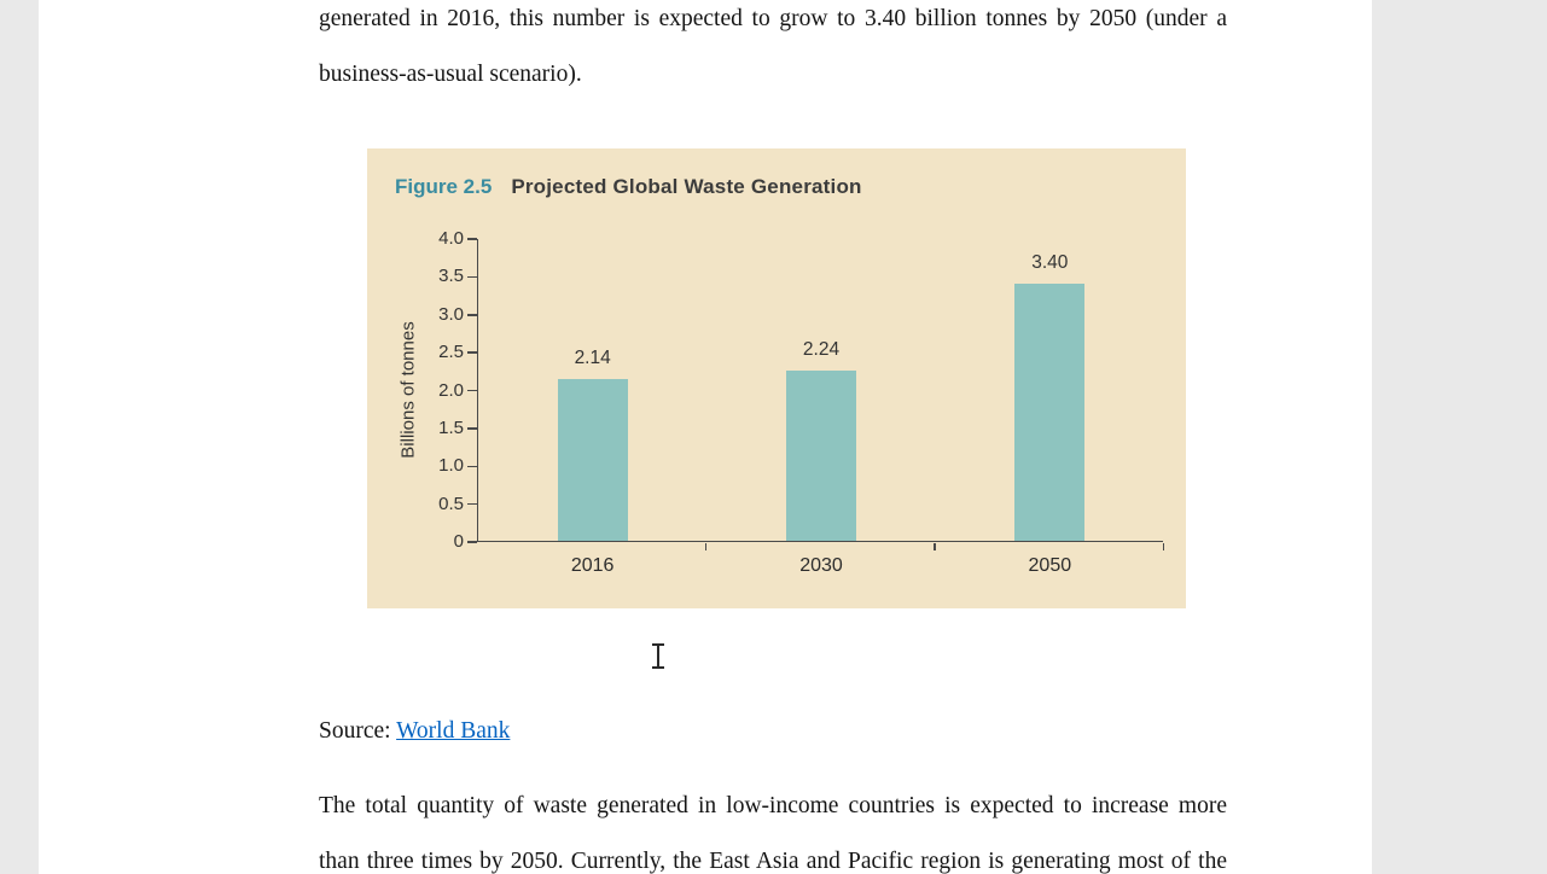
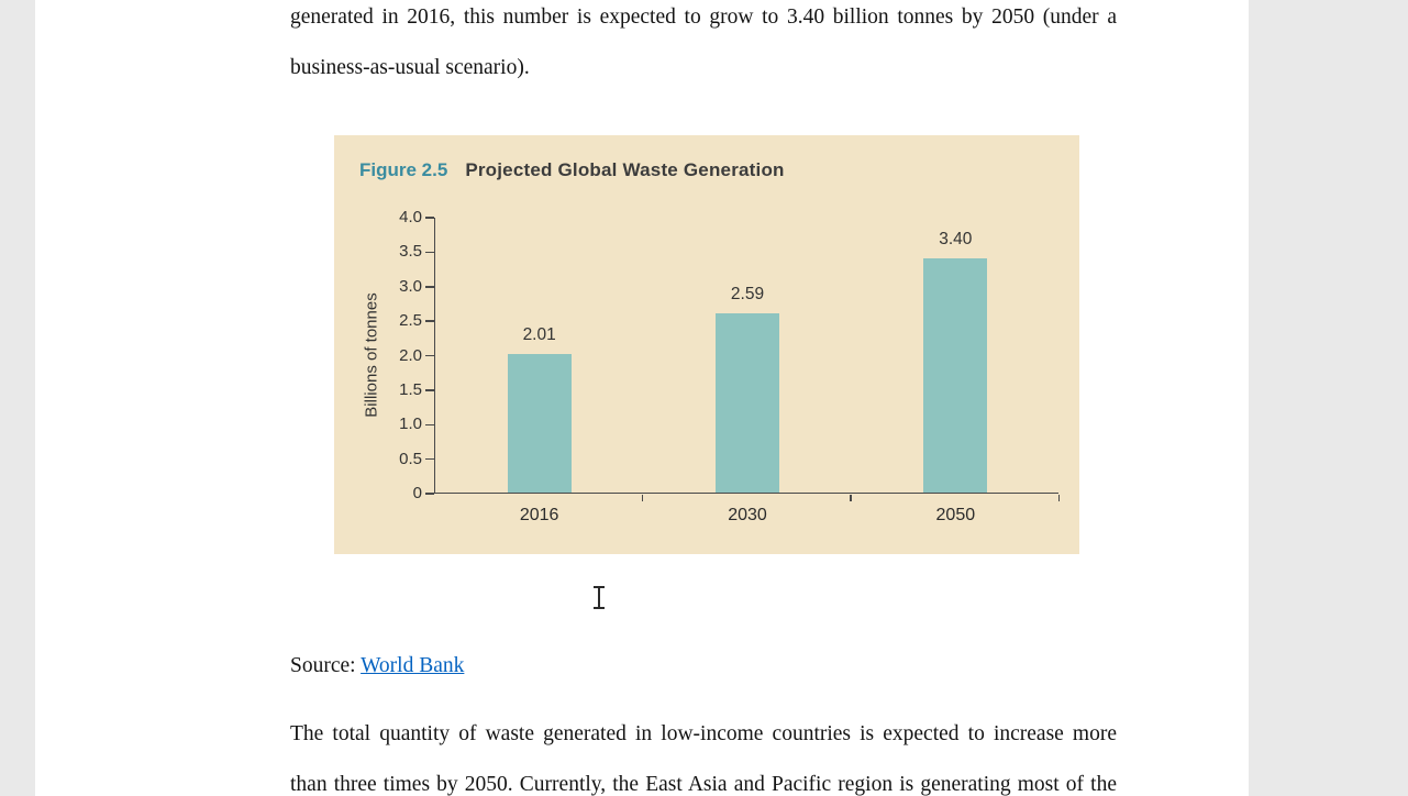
2016: 2.14 -> 2.01
2030: 2.24 -> 2.59
